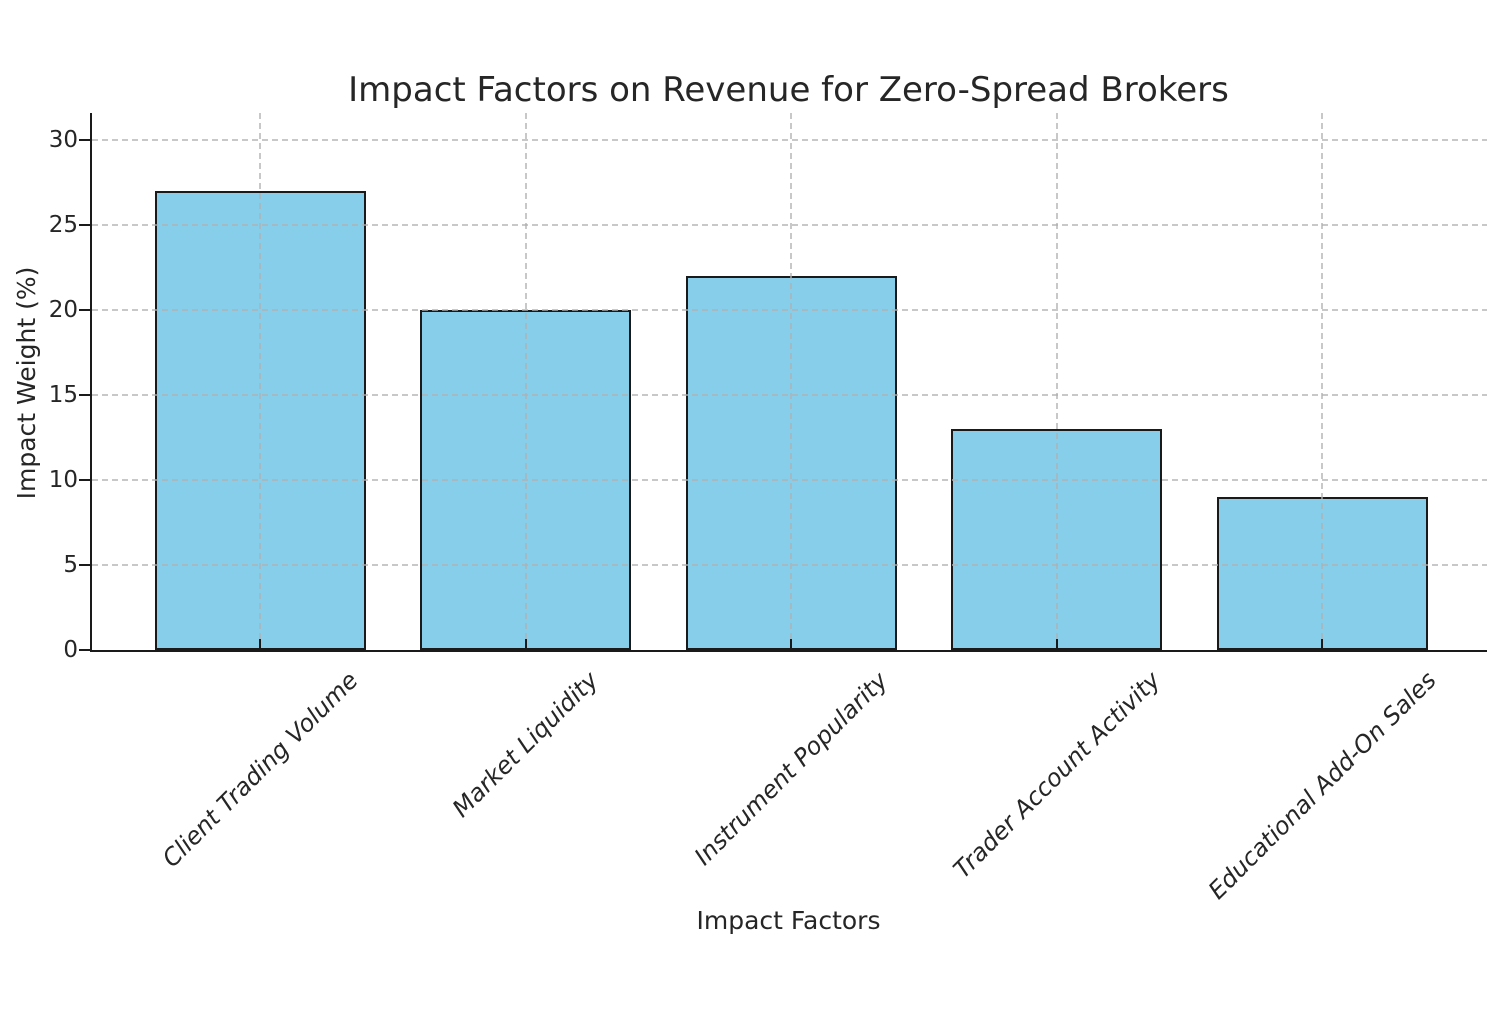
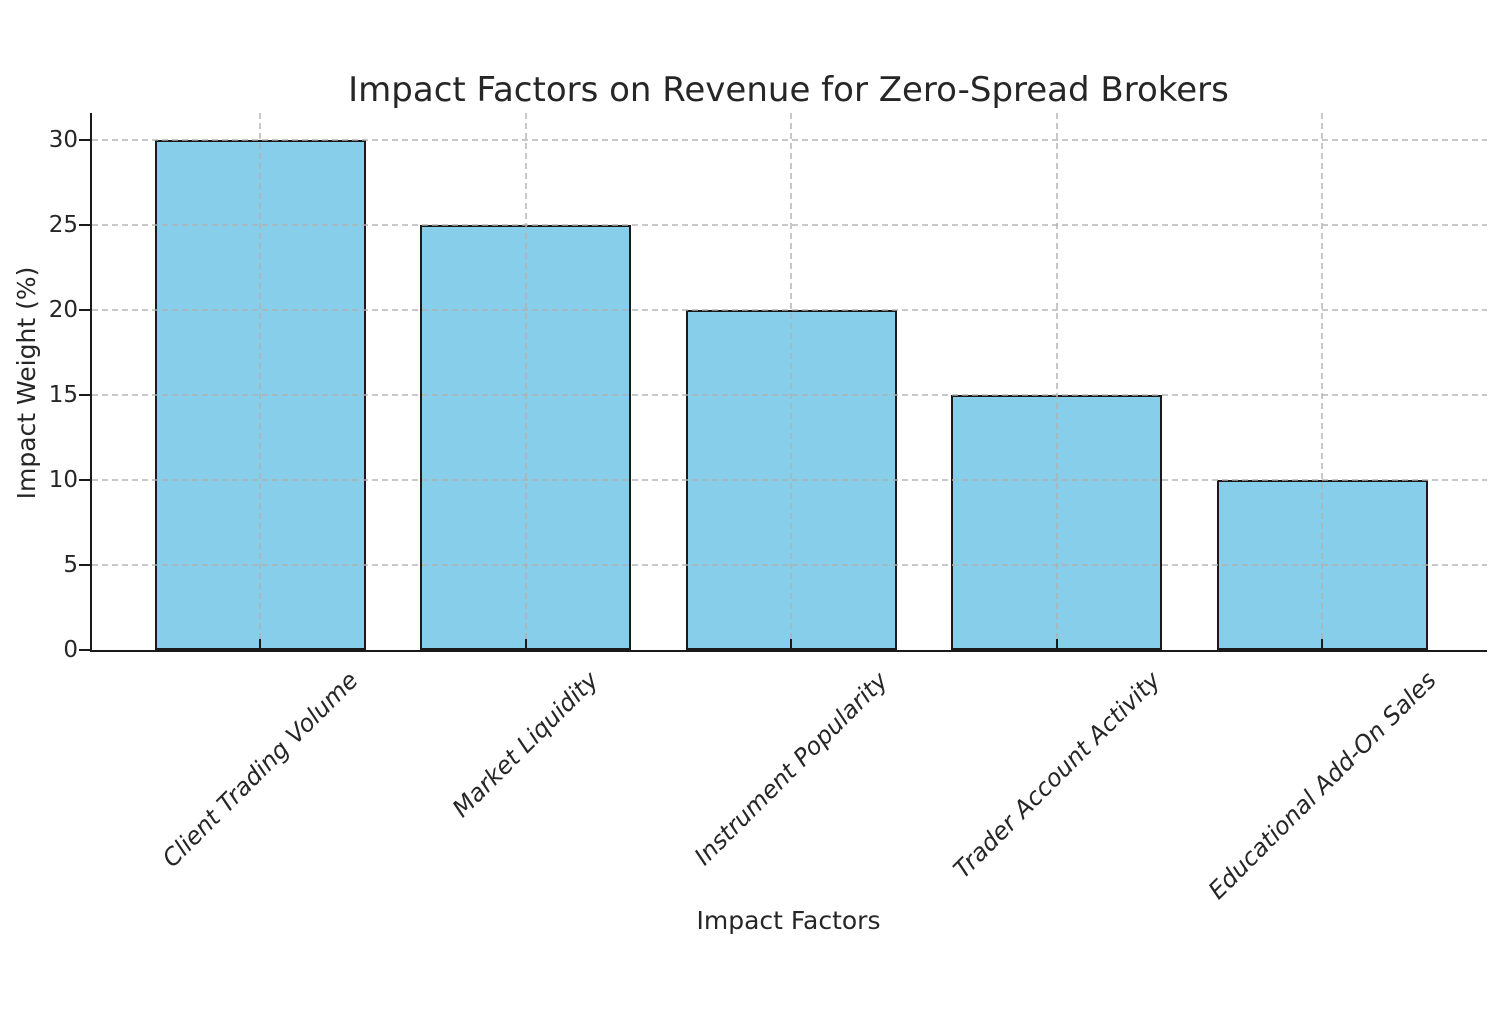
Client Trading Volume: 27 -> 30
Market Liquidity: 20 -> 25
Instrument Popularity: 22 -> 20
Trader Account Activity: 13 -> 15
Educational Add-On Sales: 9 -> 10
